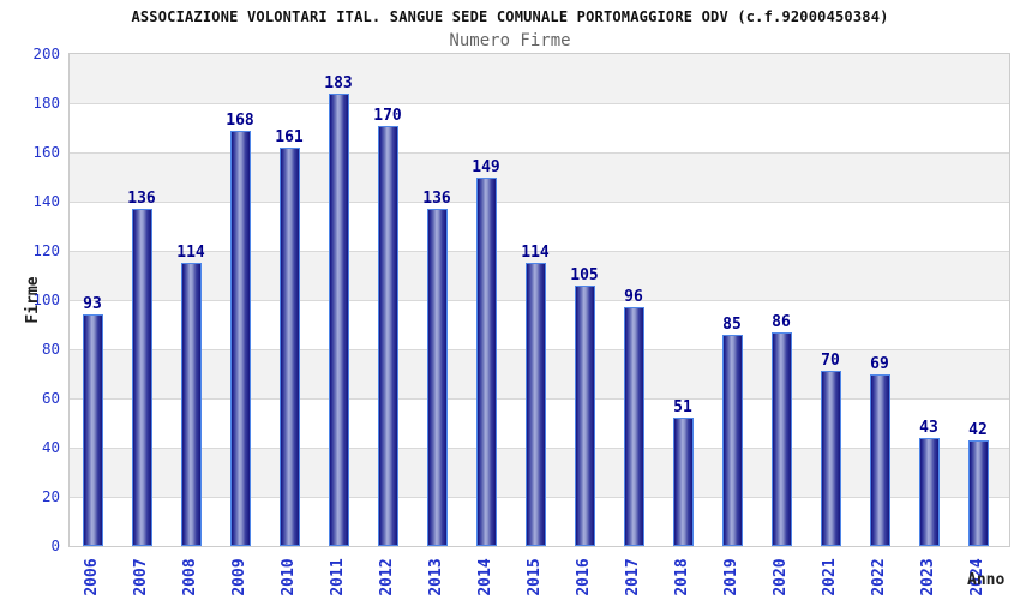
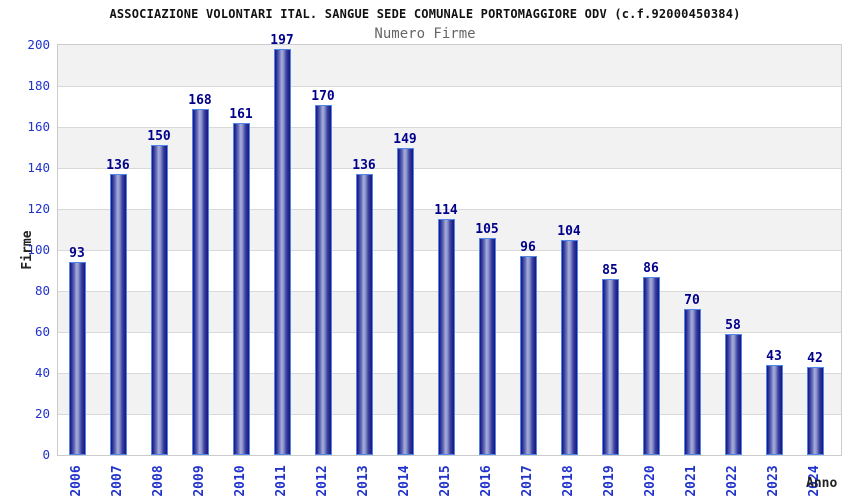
2008: 114 -> 150
2011: 183 -> 197
2018: 51 -> 104
2022: 69 -> 58
